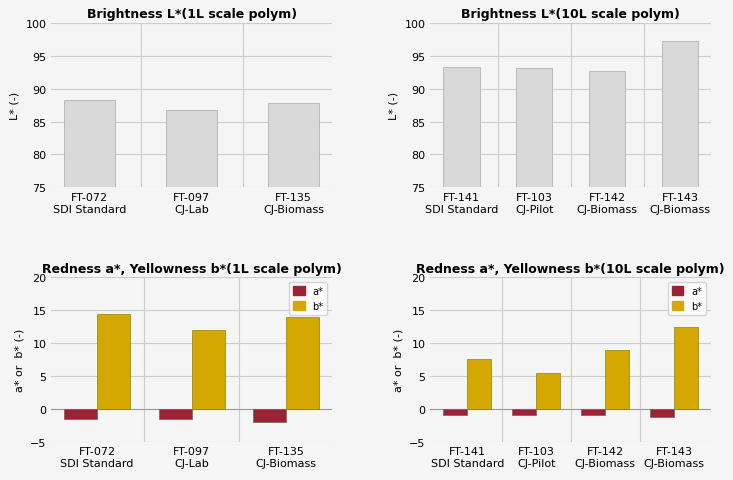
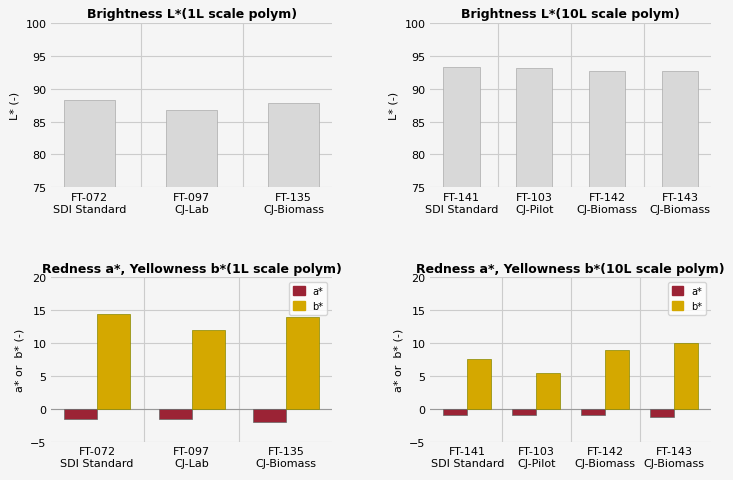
Brightness L*(10L scale polym)/FT-143 CJ-Biomass: 97.2 -> 92.7
Redness a*, Yellowness b*(10L scale polym)/b*/FT-143 CJ-Biomass: 12.4 -> 10.0
